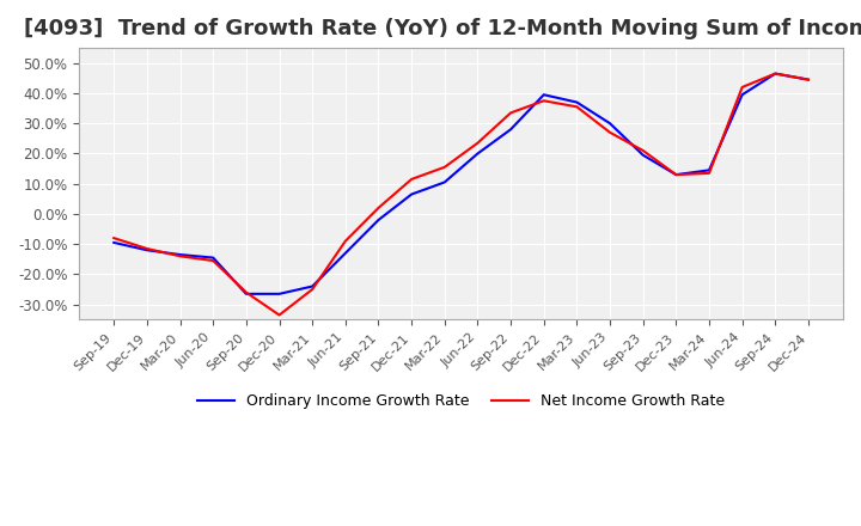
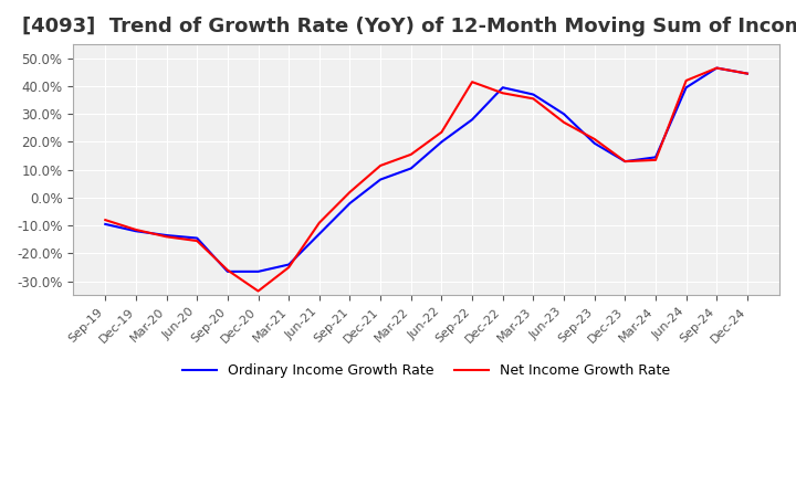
Net Income Growth Rate/Sep-22: 33.5% -> 41.5%
